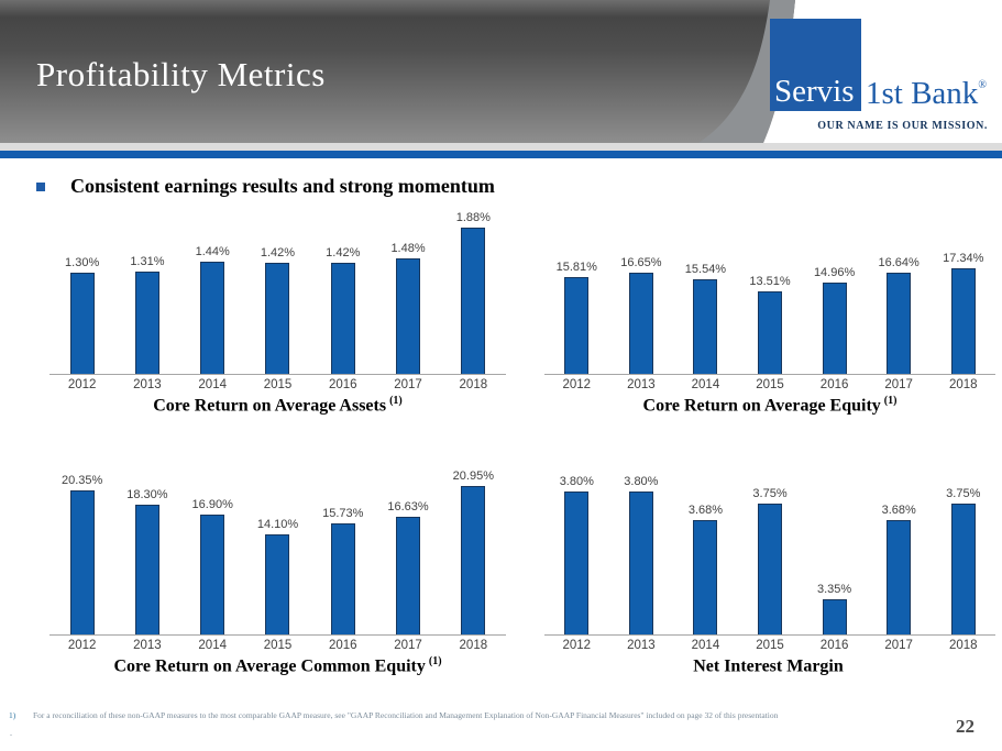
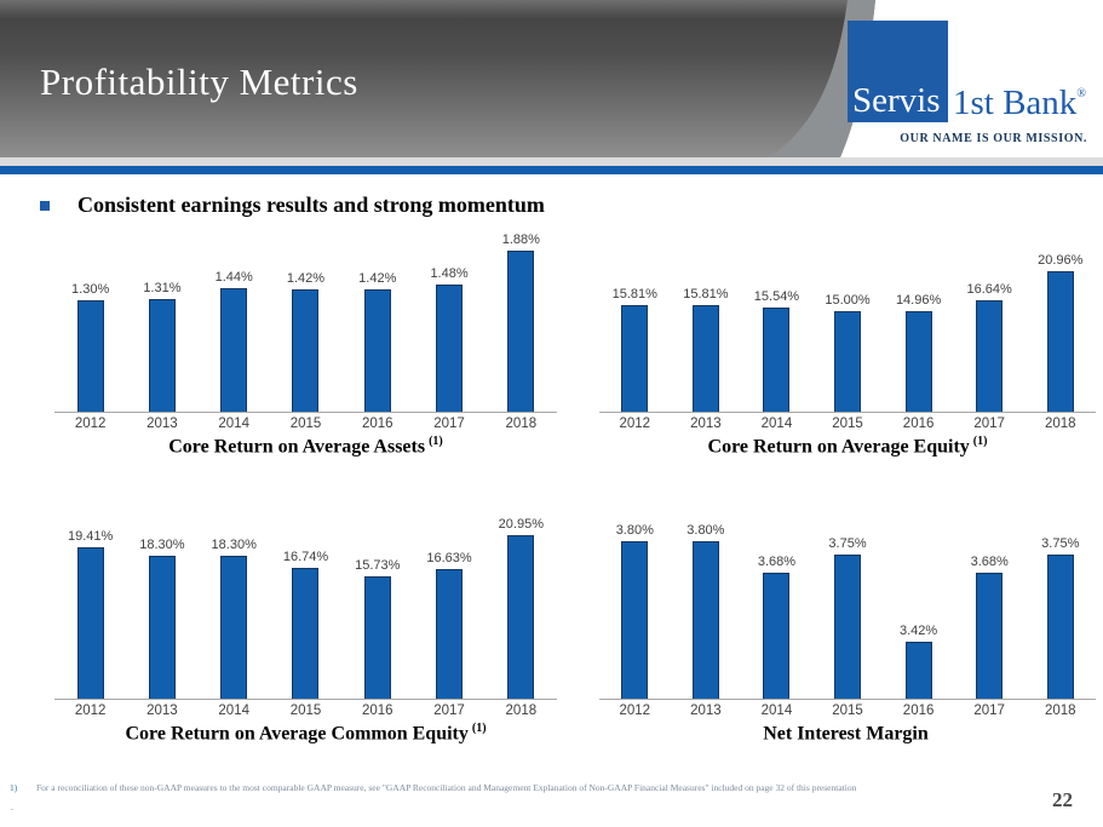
Core Return on Average Equity/2013: 16.65% -> 15.81%
Core Return on Average Equity/2015: 13.51% -> 15.00%
Core Return on Average Equity/2018: 17.34% -> 20.96%
Core Return on Average Common Equity/2012: 20.35% -> 19.41%
Core Return on Average Common Equity/2014: 16.90% -> 18.30%
Core Return on Average Common Equity/2015: 14.10% -> 16.74%
Net Interest Margin/2016: 3.35% -> 3.42%
